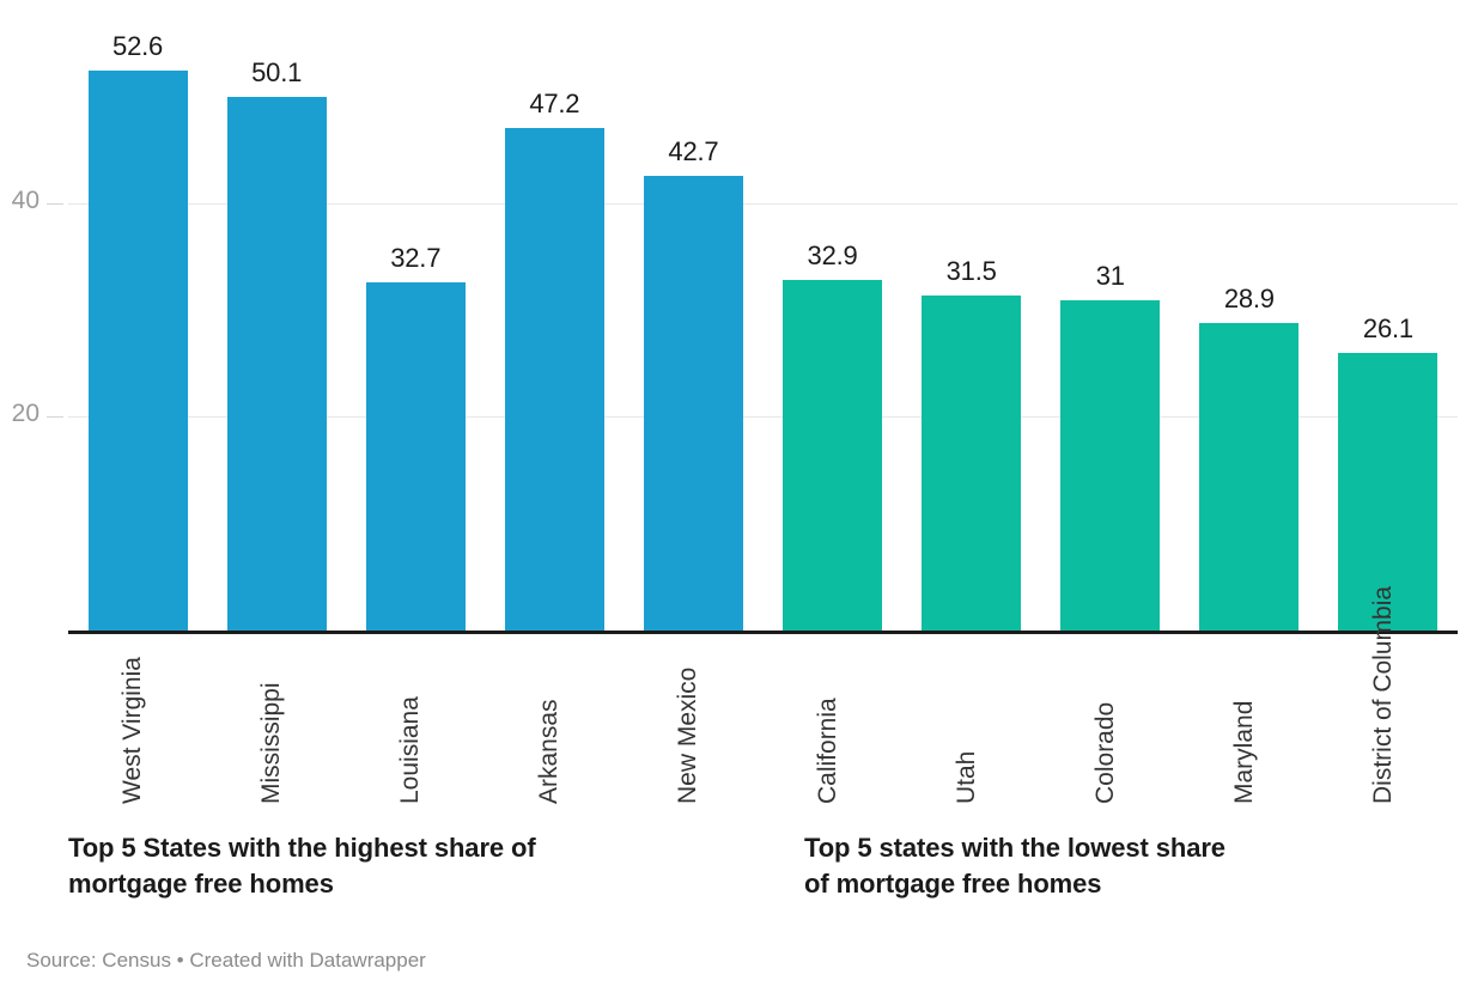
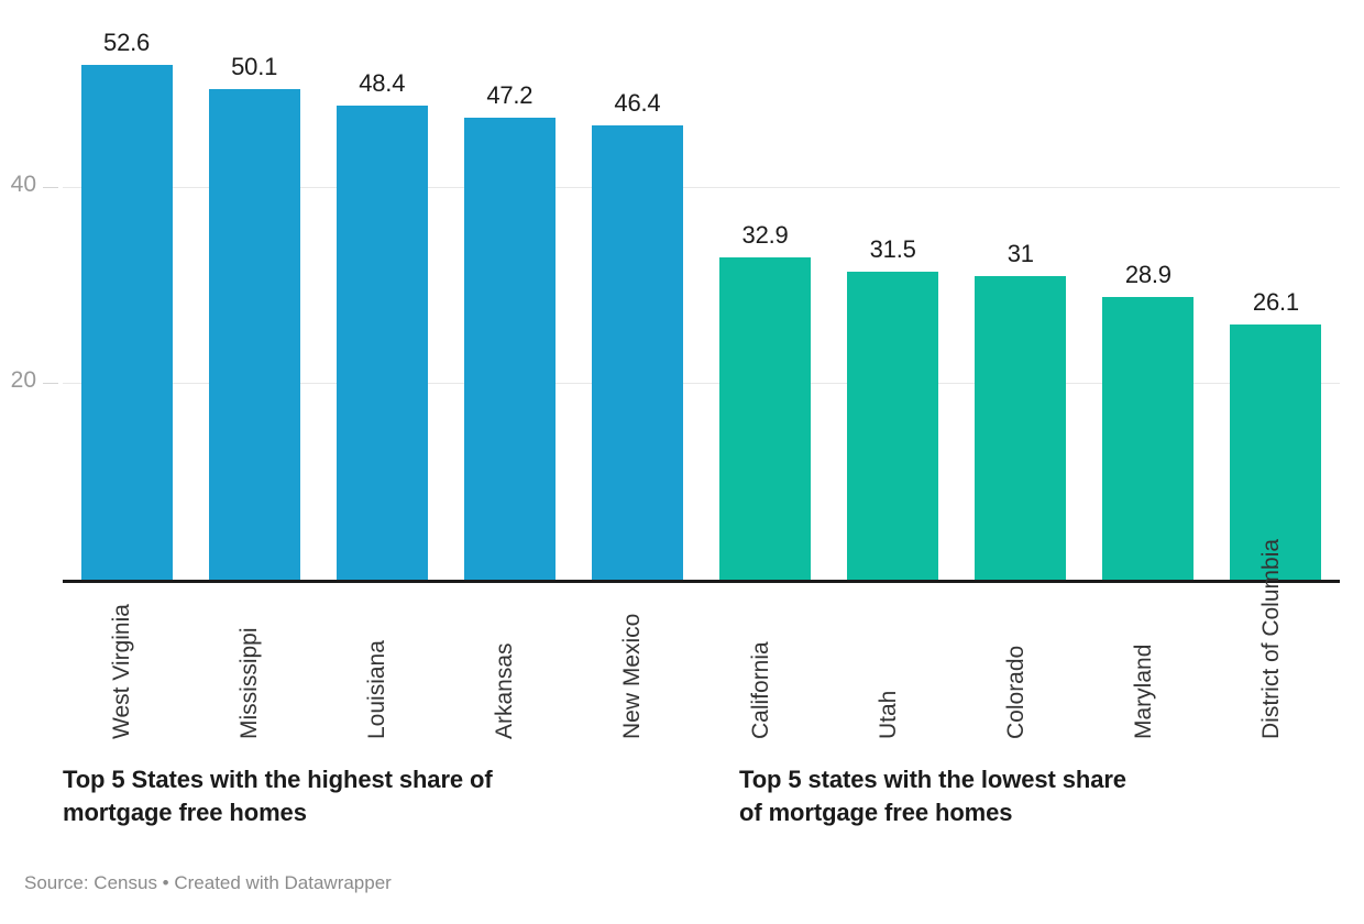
Louisiana: 32.7 -> 48.4
New Mexico: 42.7 -> 46.4
